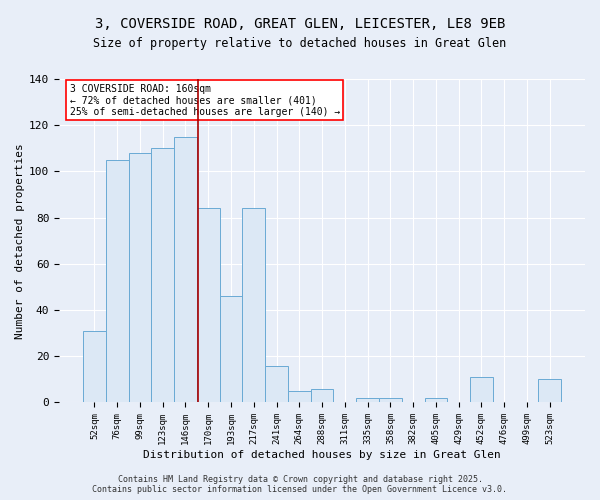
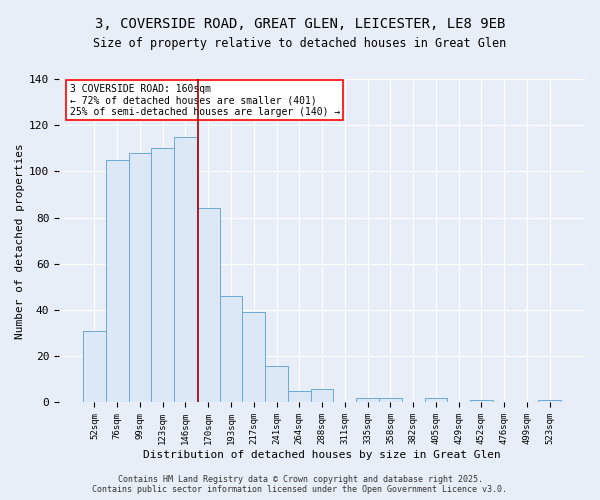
217sqm: 84 -> 39
452sqm: 11 -> 1
523sqm: 10 -> 1
